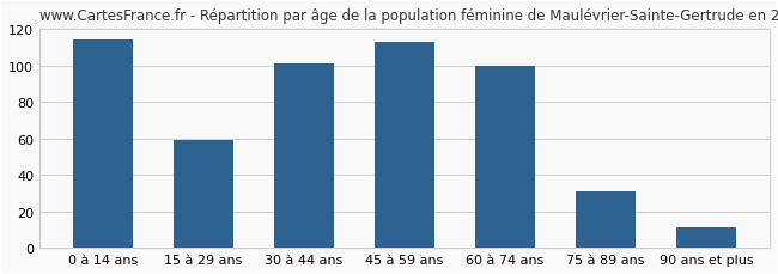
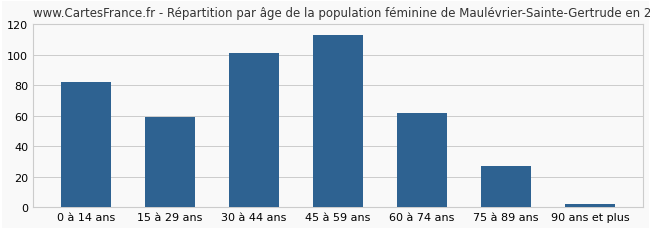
0 à 14 ans: 114 -> 82
60 à 74 ans: 100 -> 62
75 à 89 ans: 31 -> 27
90 ans et plus: 11 -> 2
